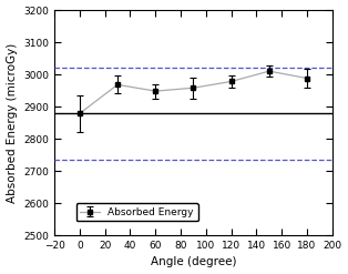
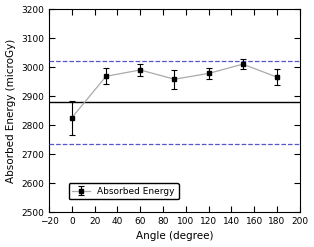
0: 2878 -> 2825
60: 2948 -> 2990
180: 2988 -> 2965
